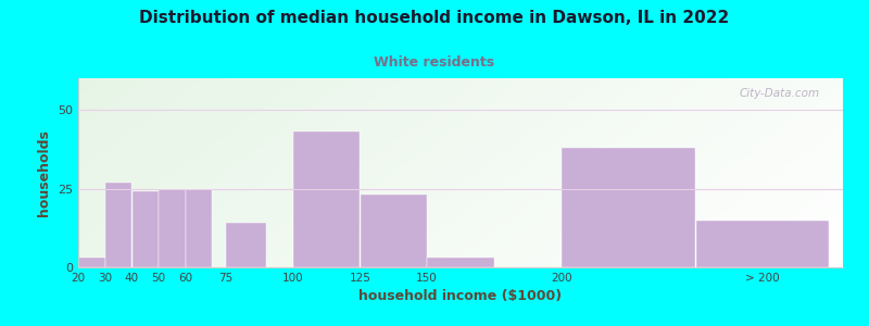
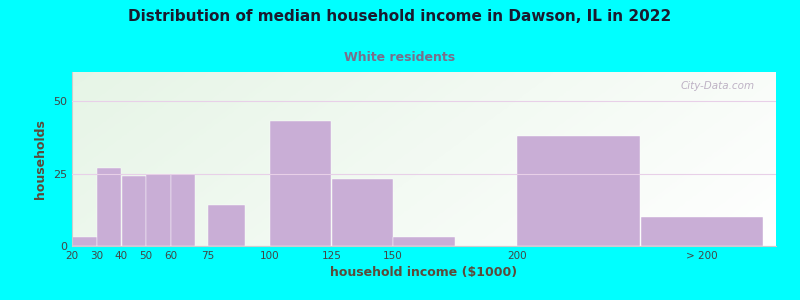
> 200: 15 -> 10
